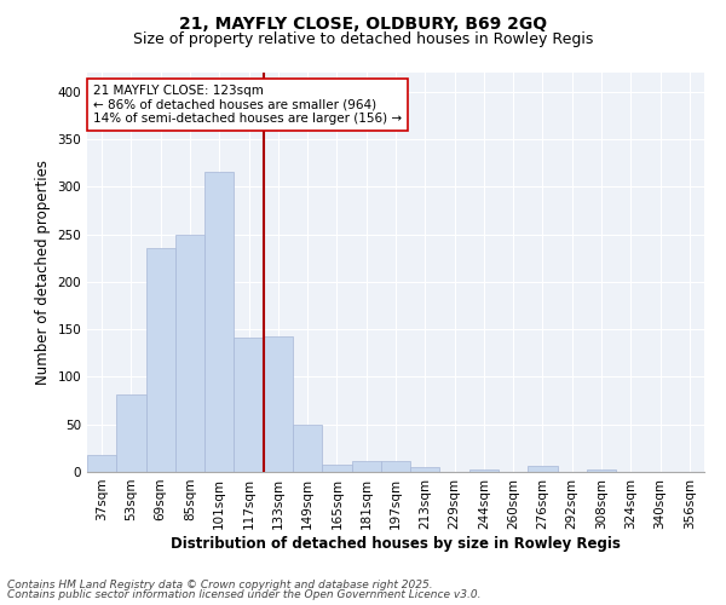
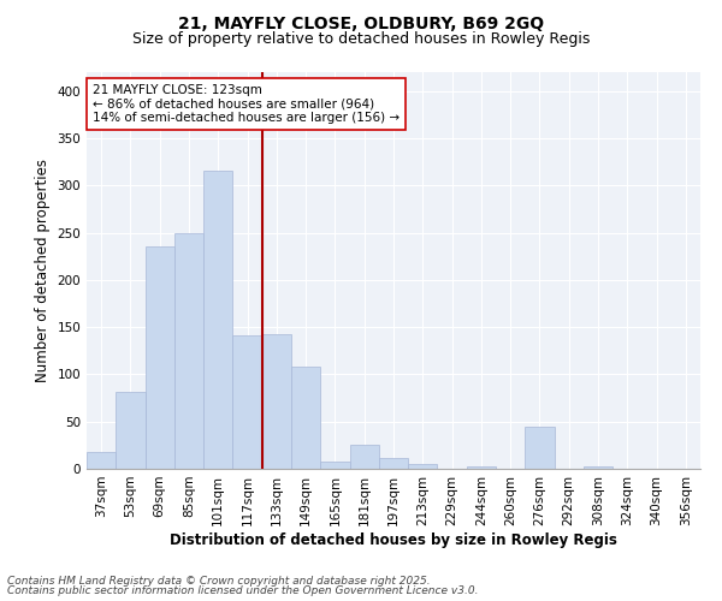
149sqm: 50 -> 108
181sqm: 12 -> 26
276sqm: 7 -> 44
